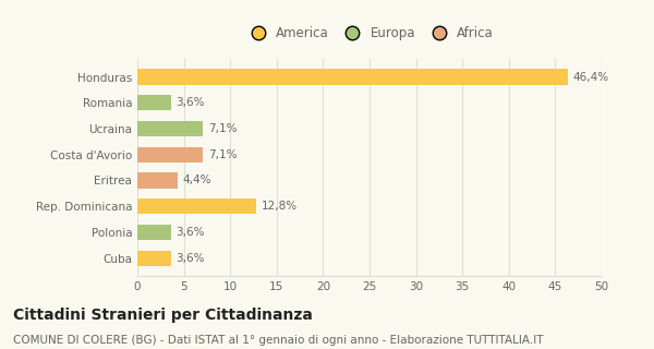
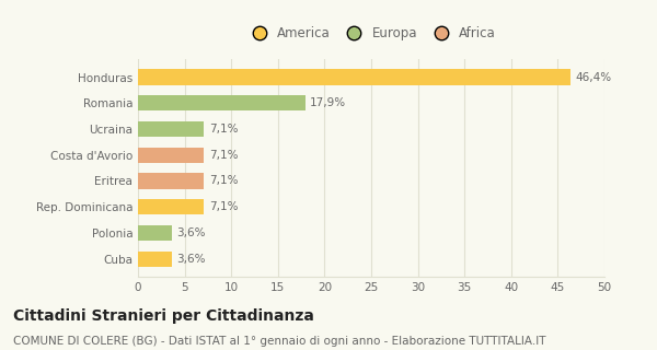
Romania: 3,6% -> 17,9%
Eritrea: 4,4% -> 7,1%
Rep. Dominicana: 12,8% -> 7,1%
